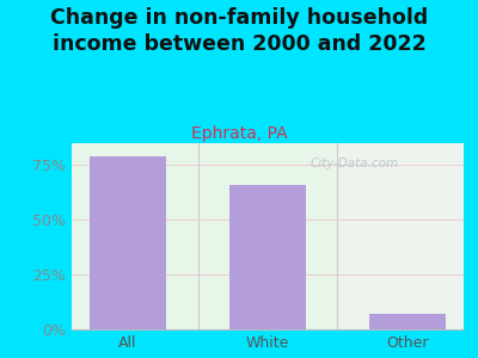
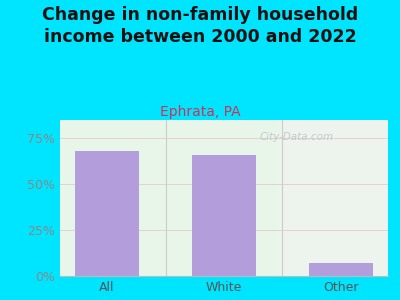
All: 79% -> 68%
